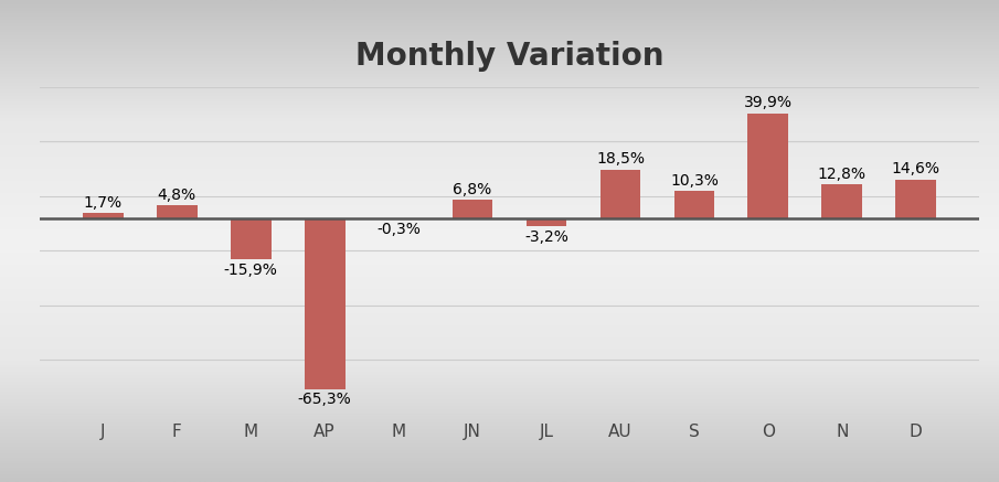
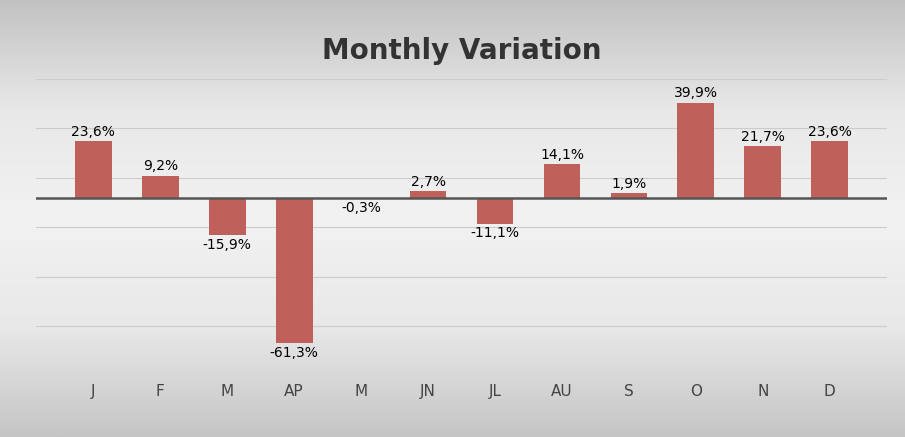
J: 1,7% -> 23,6%
F: 4,8% -> 9,2%
AP: -65,3% -> -61,3%
JN: 6,8% -> 2,7%
JL: -3,2% -> -11,1%
AU: 18,5% -> 14,1%
S: 10,3% -> 1,9%
N: 12,8% -> 21,7%
D: 14,6% -> 23,6%
